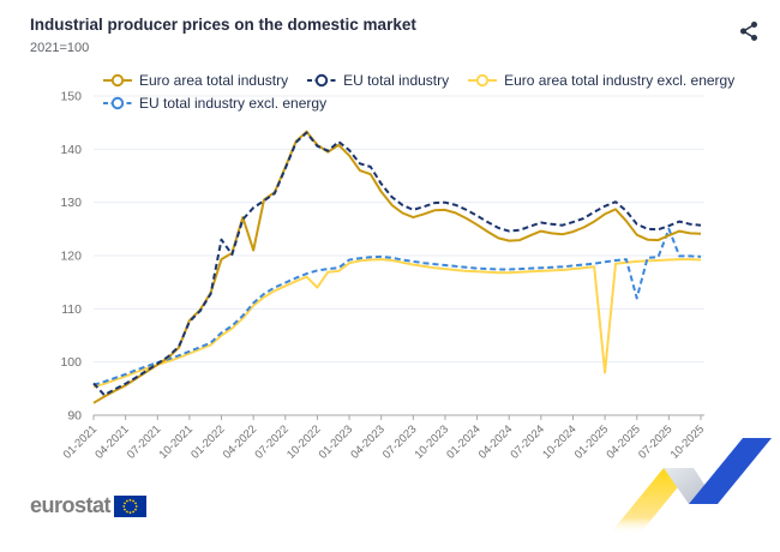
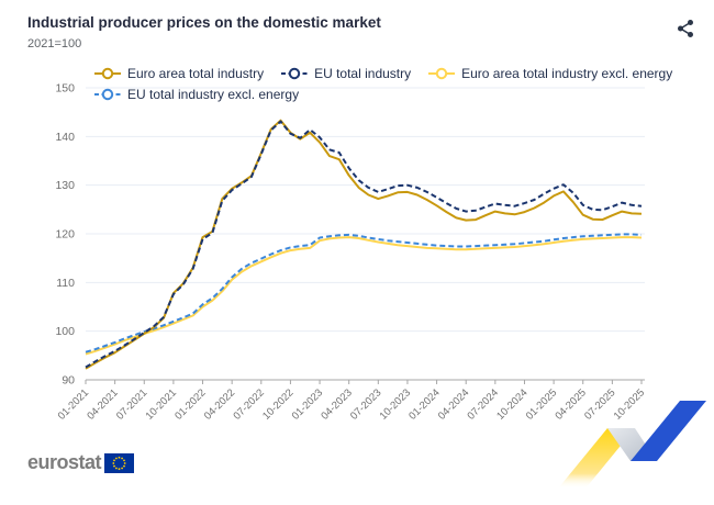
EU total industry/01-2021: 96 -> 93
EU total industry/01-2022: 123 -> 119
Euro area total industry/04-2022: 121 -> 129
Euro area total industry excl. energy/10-2022: 114 -> 117
Euro area total industry excl. energy/01-2025: 98 -> 118
EU total industry excl. energy/04-2025: 112 -> 120
EU total industry excl. energy/07-2025: 125 -> 120
